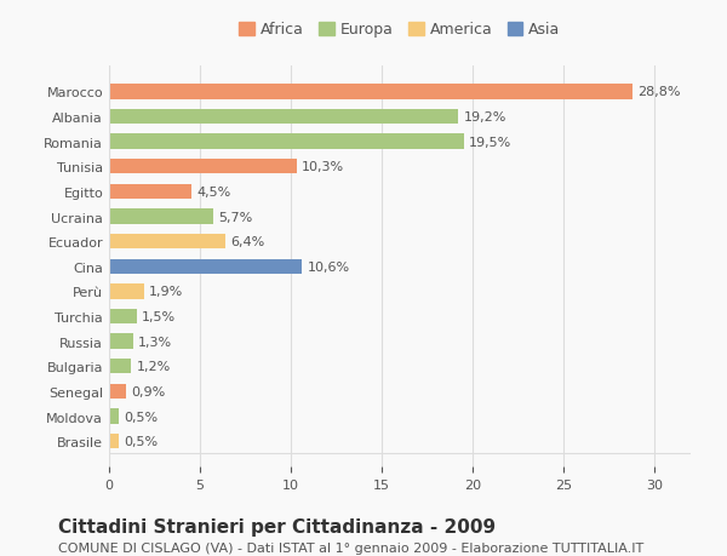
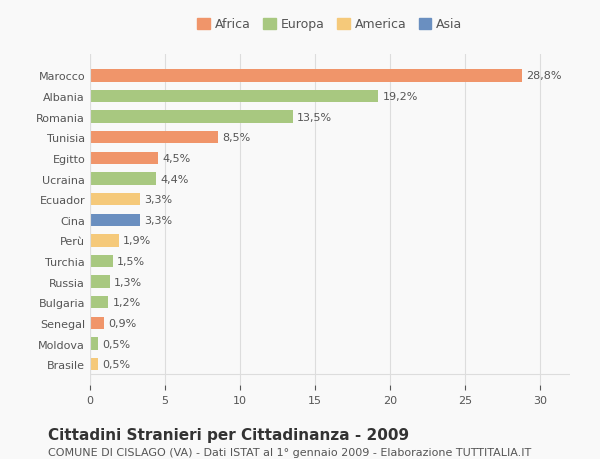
Romania: 19,5% -> 13,5%
Tunisia: 10,3% -> 8,5%
Ucraina: 5,7% -> 4,4%
Ecuador: 6,4% -> 3,3%
Cina: 10,6% -> 3,3%
